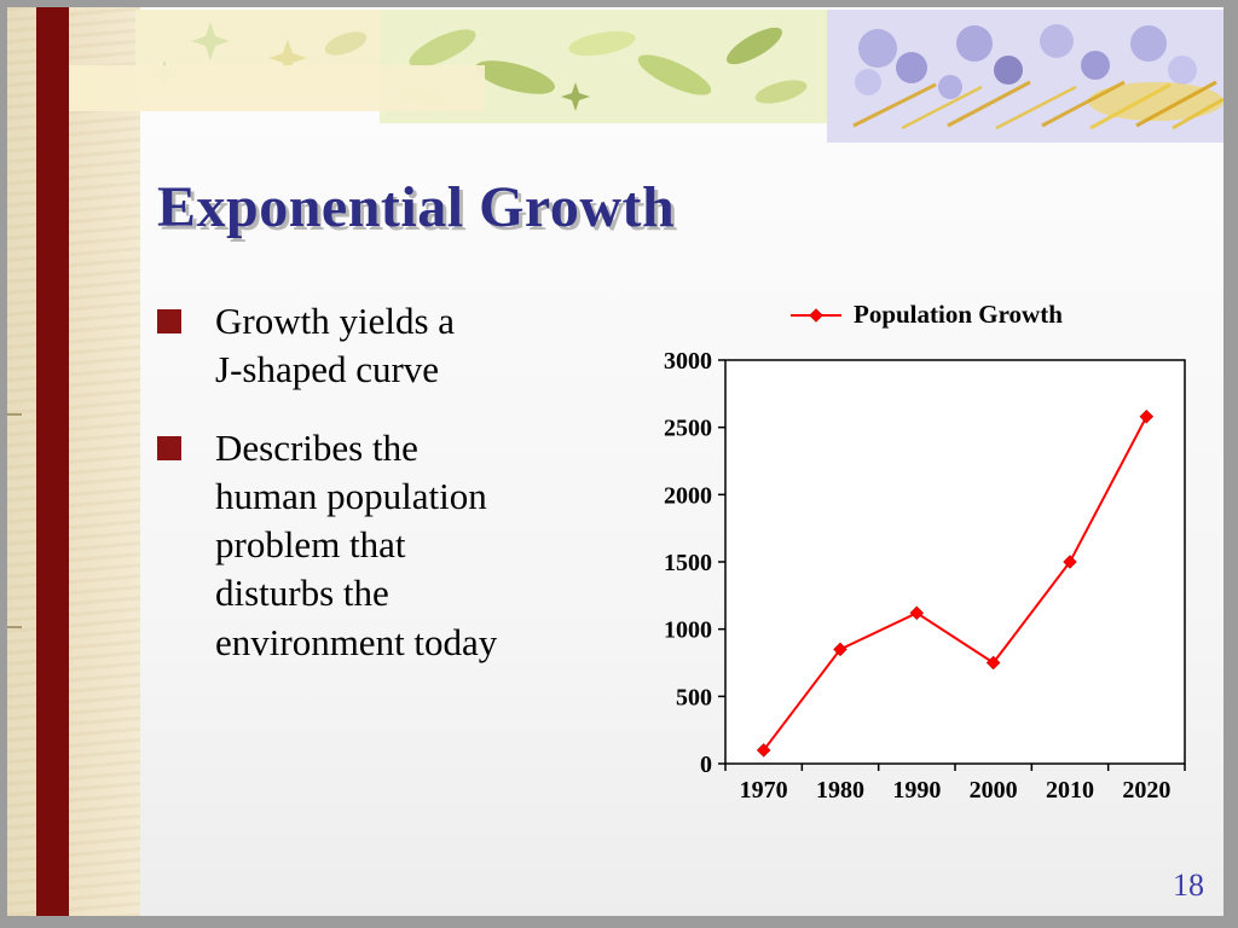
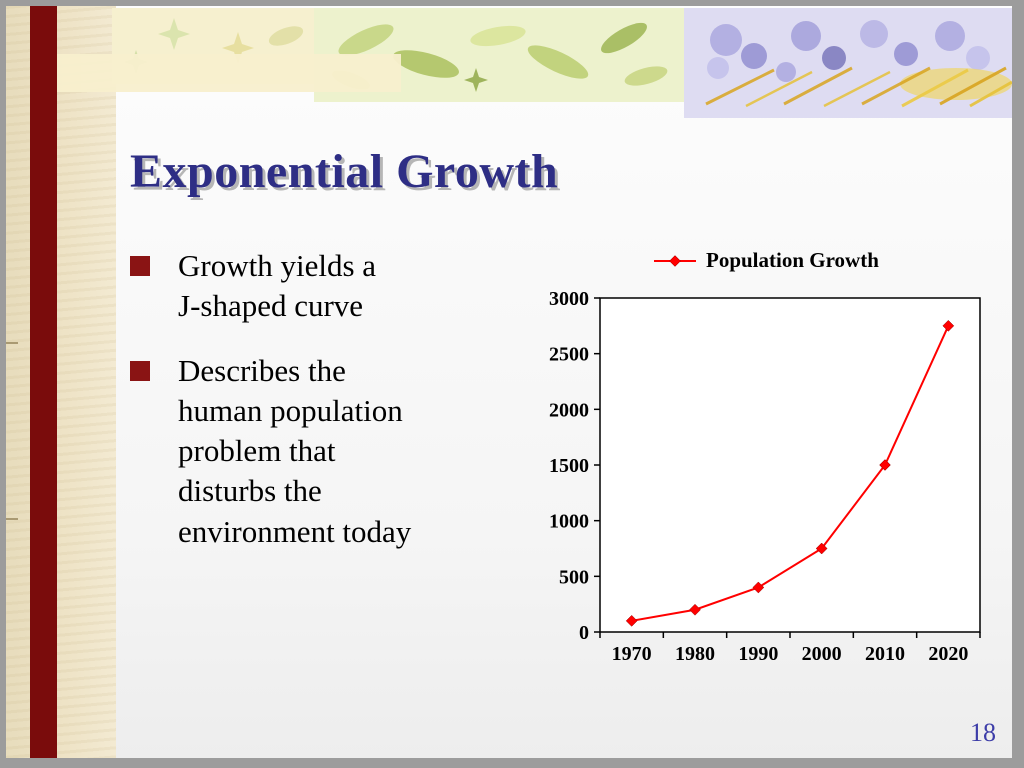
1980: 850 -> 200
1990: 1120 -> 400
2020: 2580 -> 2750
